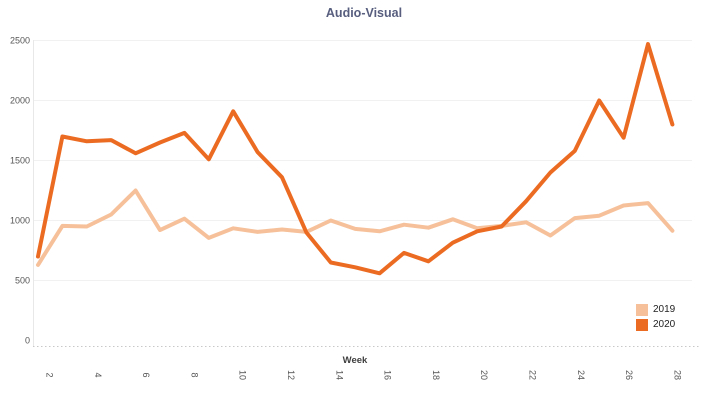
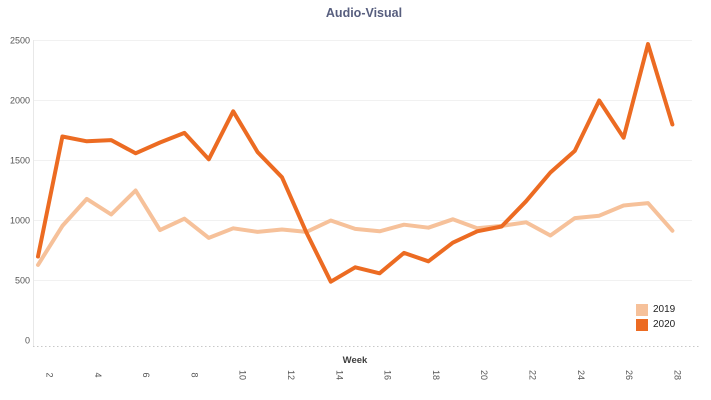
2019/4: 950 -> 1180
2020/14: 650 -> 490
